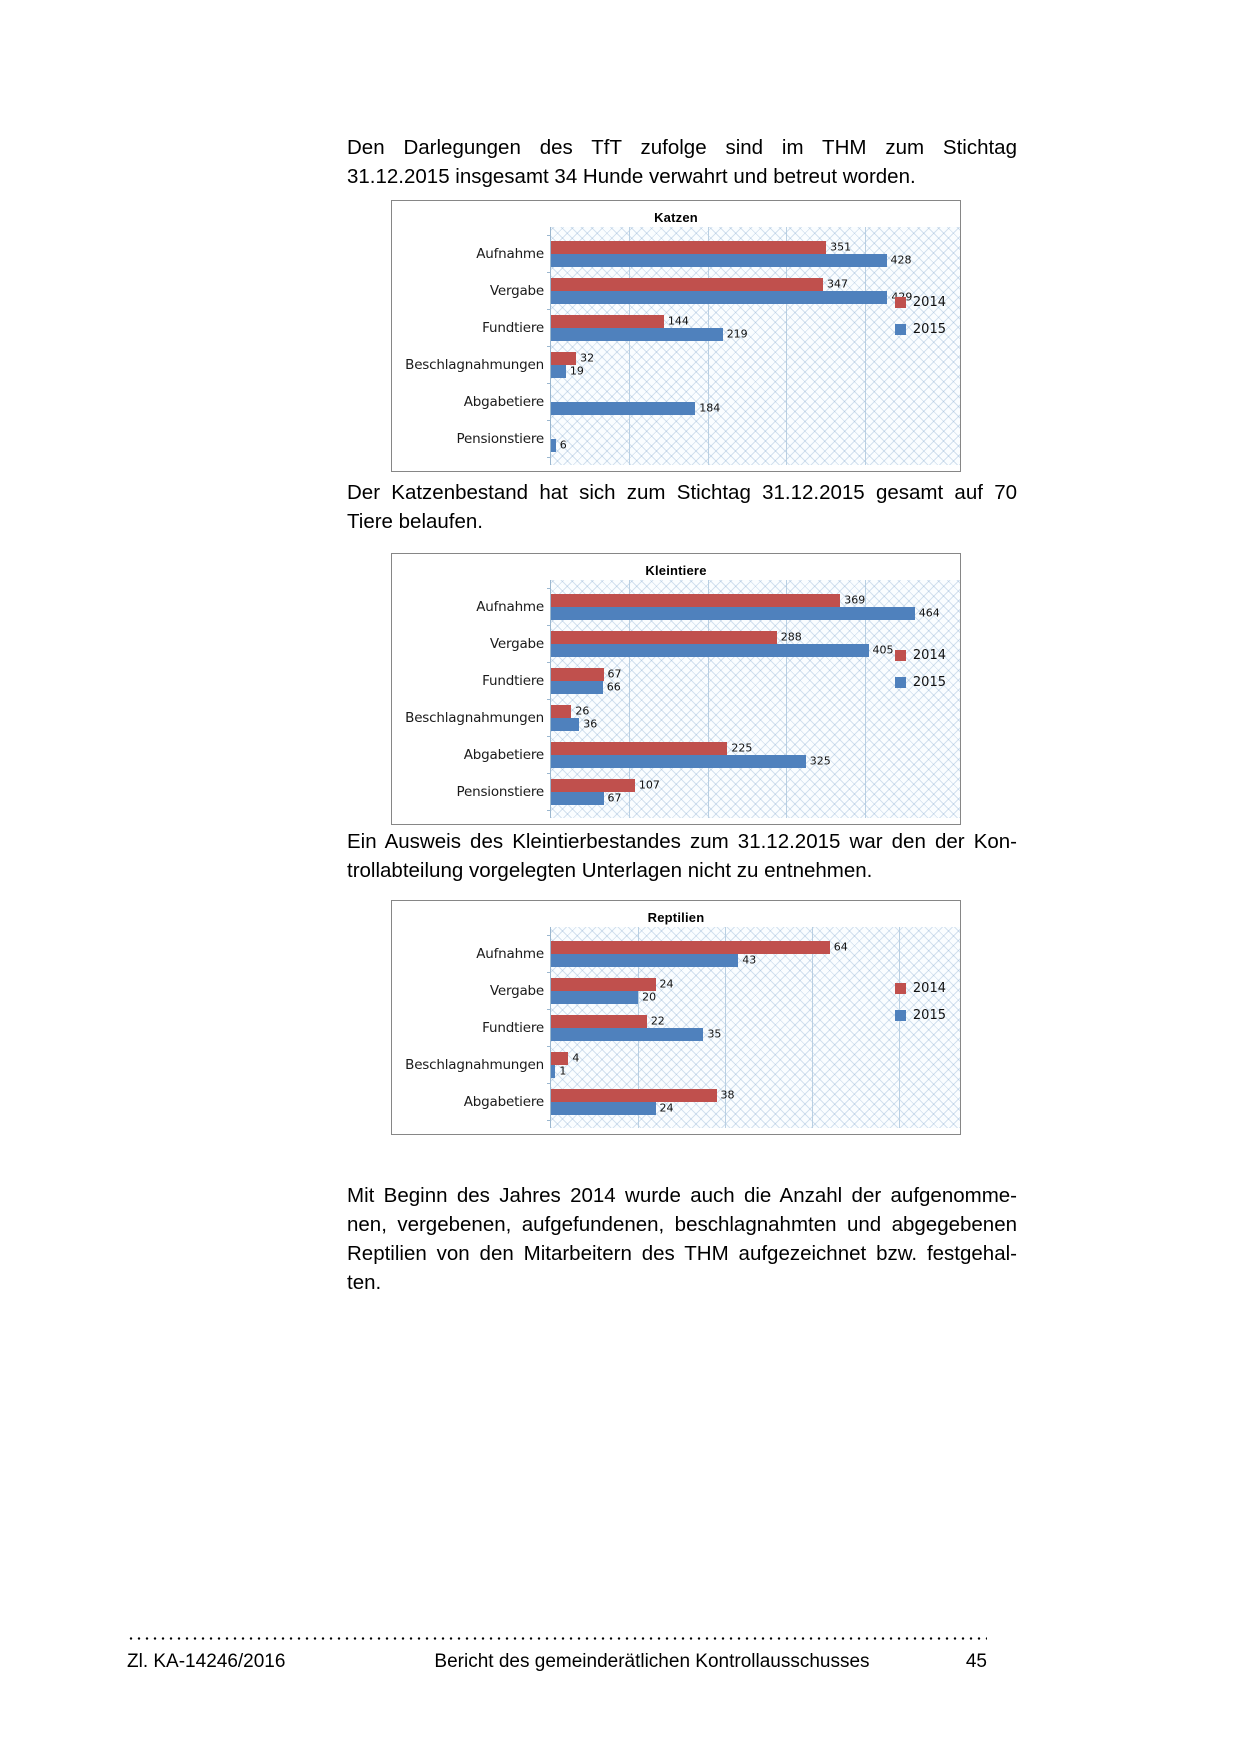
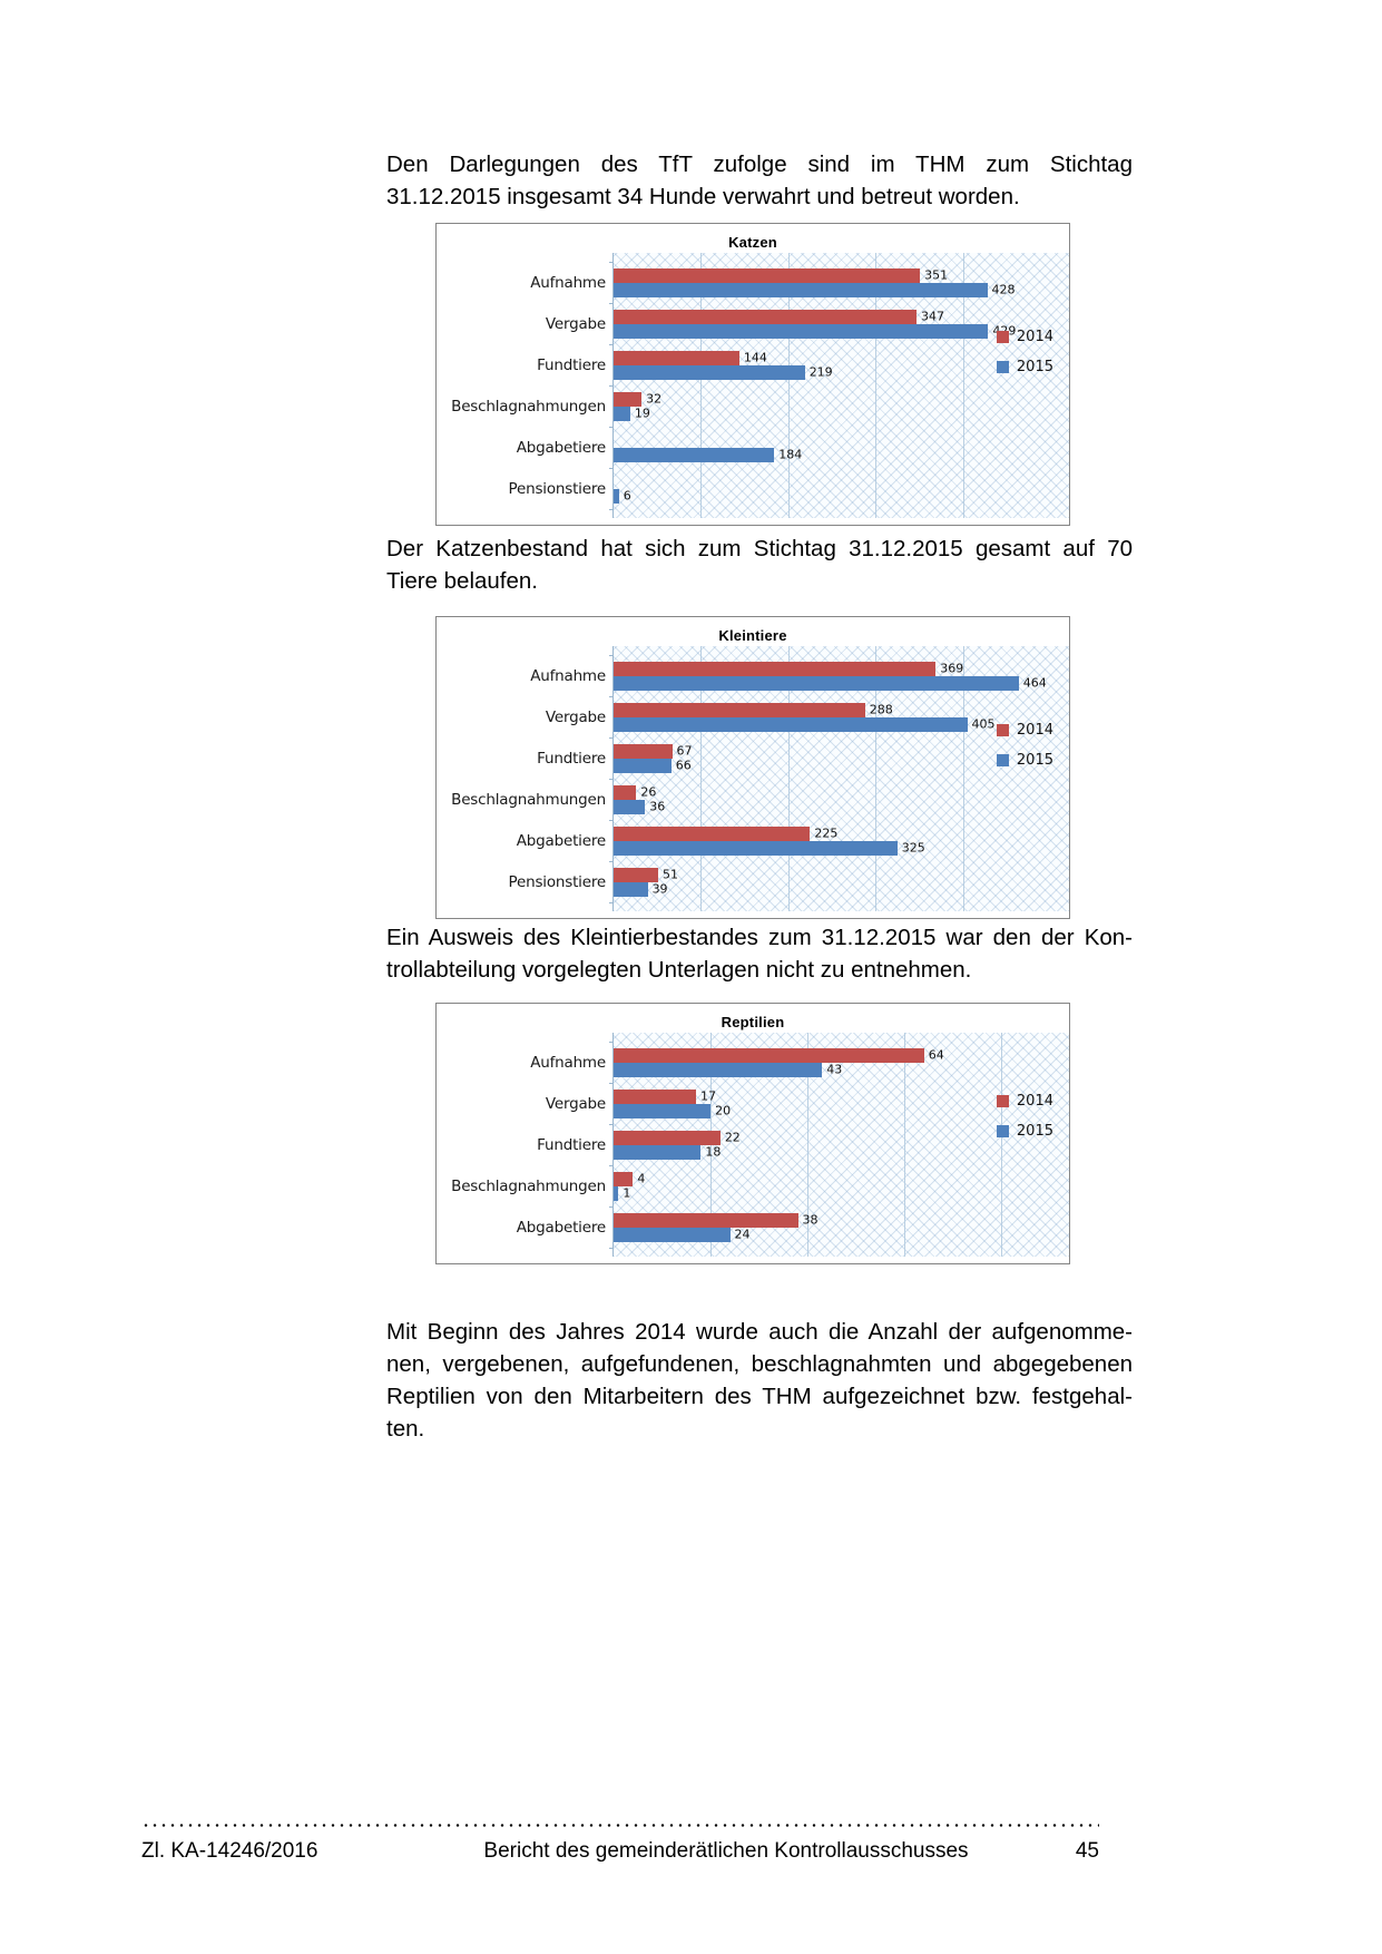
Kleintiere/2014/Pensionstiere: 107 -> 51
Kleintiere/2015/Pensionstiere: 67 -> 39
Reptilien/2014/Vergabe: 24 -> 17
Reptilien/2015/Fundtiere: 35 -> 18
